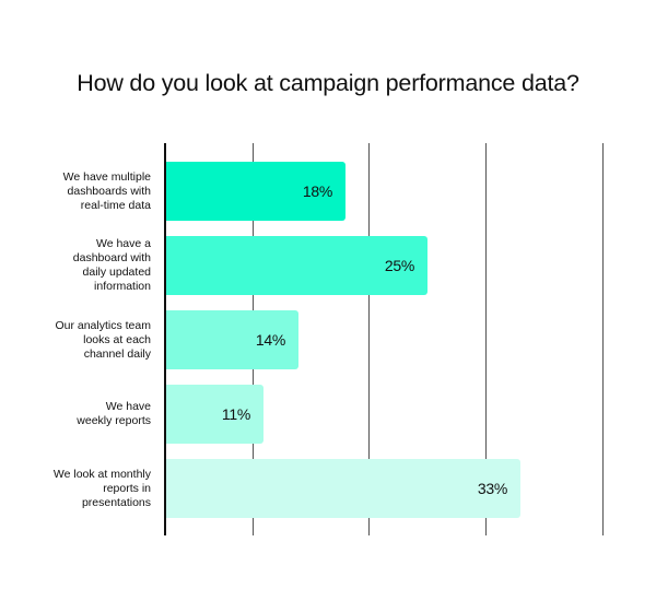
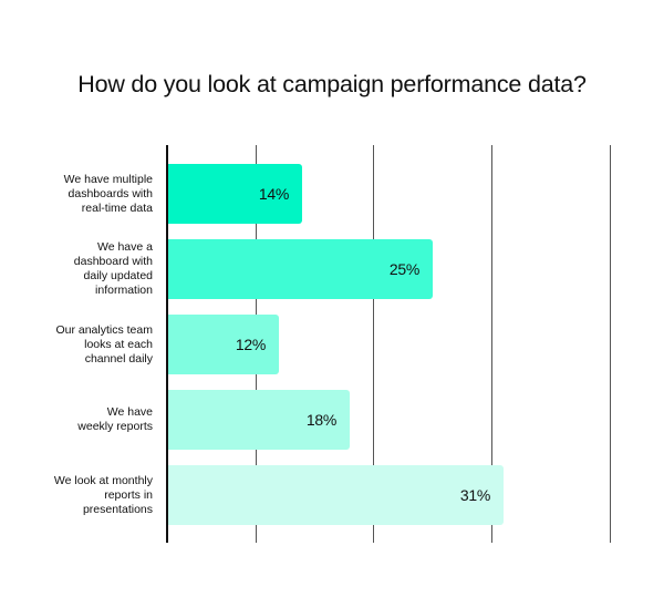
We have multiple dashboards with real-time data: 18% -> 14%
Our analytics team looks at each channel daily: 14% -> 12%
We have weekly reports: 11% -> 18%
We look at monthly reports in presentations: 33% -> 31%
